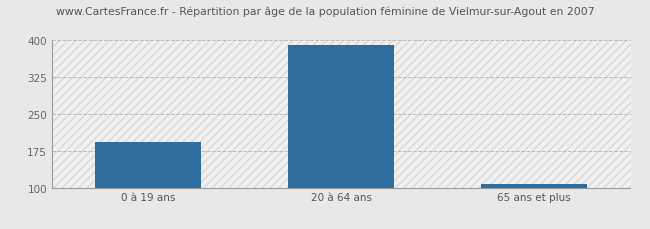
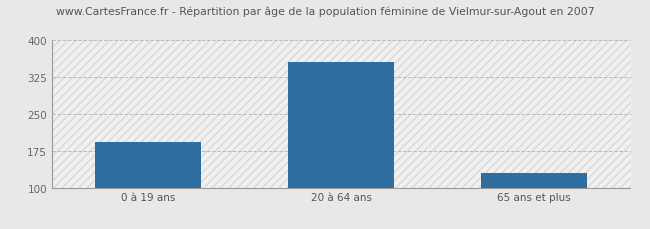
20 à 64 ans: 390 -> 355
65 ans et plus: 107 -> 130
